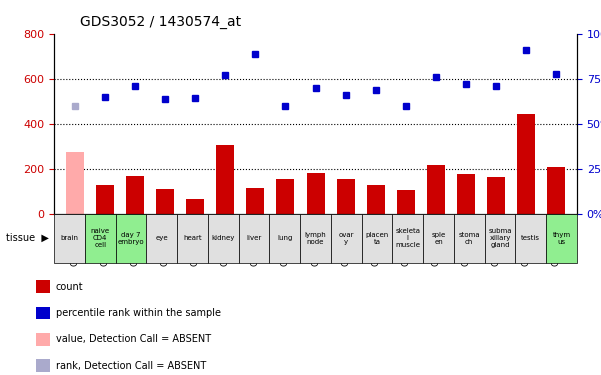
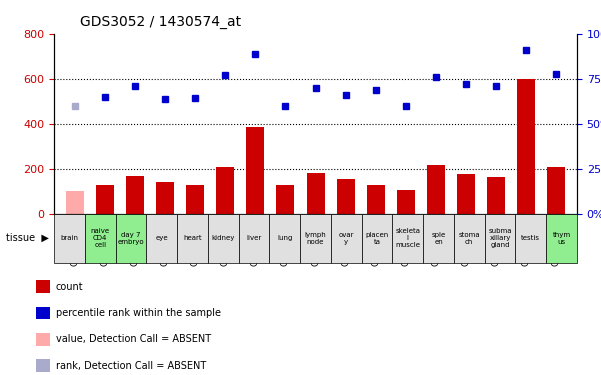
GSM35544: 275 -> 100
GSM35547: 110 -> 140
GSM35548: 65 -> 130
GSM35549: 305 -> 210
GSM35550: 115 -> 385
GSM35551: 155 -> 130
GSM35559: 445 -> 600
